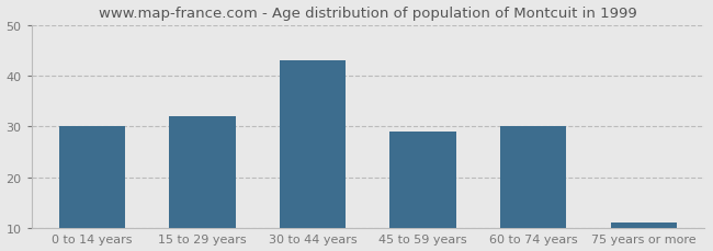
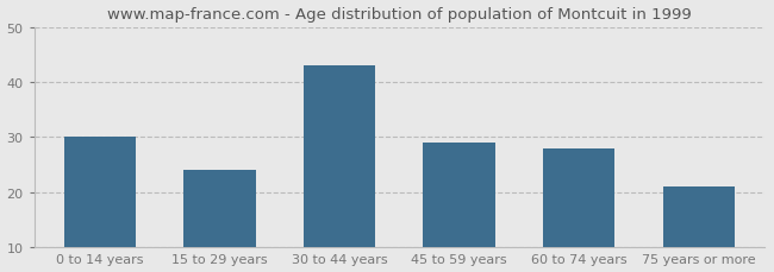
15 to 29 years: 32 -> 24
60 to 74 years: 30 -> 28
75 years or more: 11 -> 21
